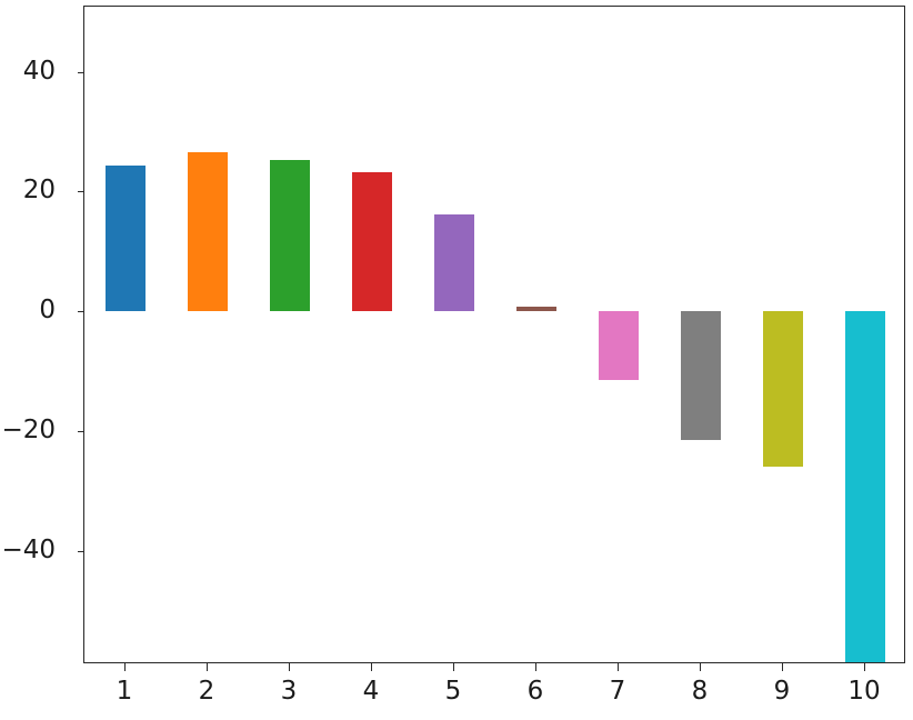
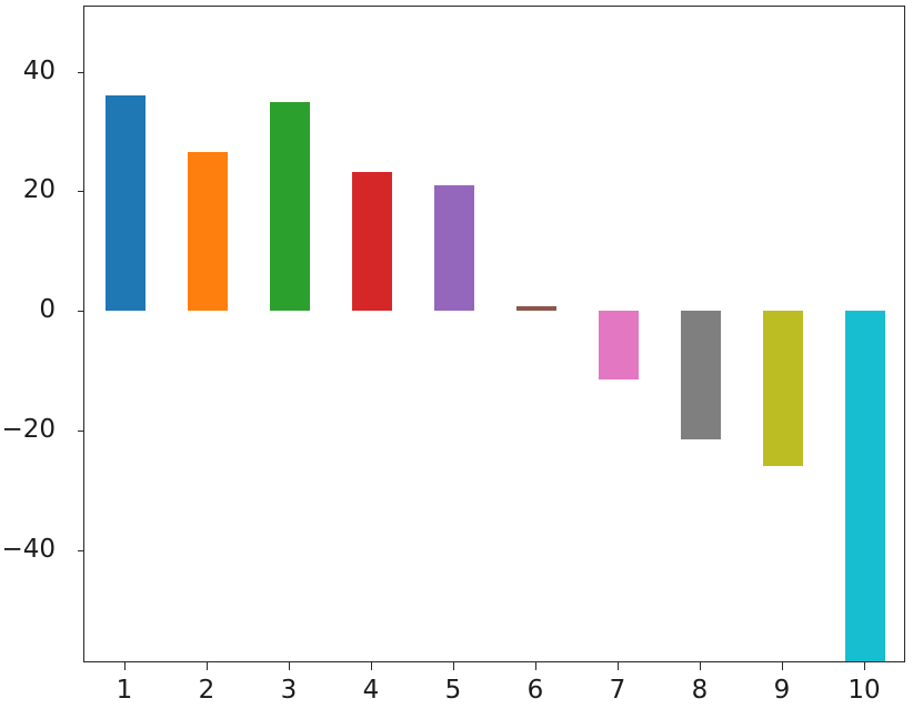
1: 24 -> 36
3: 25 -> 35
5: 16 -> 21
